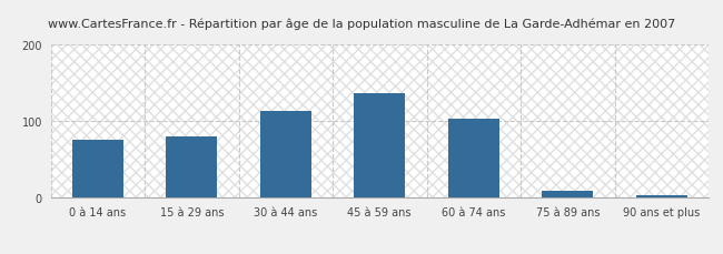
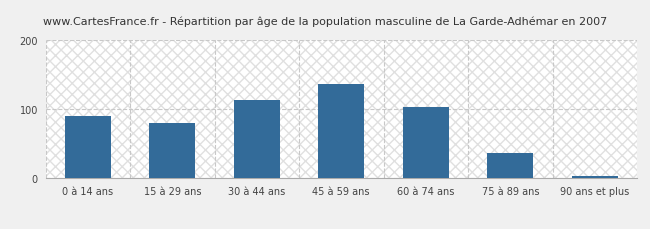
0 à 14 ans: 76 -> 90
75 à 89 ans: 10 -> 37
